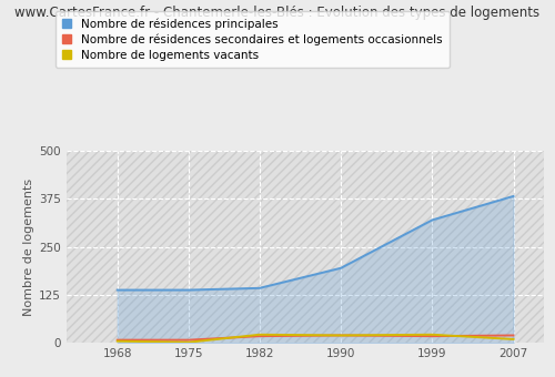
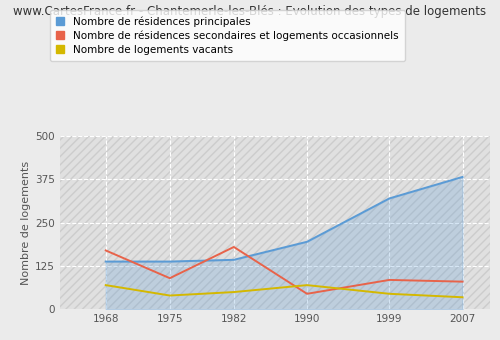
Nombre de résidences secondaires et logements occasionnels/1968: 8 -> 170
Nombre de logements vacants/1968: 5 -> 70
Nombre de résidences secondaires et logements occasionnels/1975: 8 -> 90
Nombre de logements vacants/1975: 2 -> 40
Nombre de résidences secondaires et logements occasionnels/1982: 18 -> 180
Nombre de logements vacants/1982: 22 -> 50
Nombre de résidences secondaires et logements occasionnels/1990: 20 -> 45
Nombre de logements vacants/1990: 20 -> 70
Nombre de résidences secondaires et logements occasionnels/1999: 18 -> 85
Nombre de logements vacants/1999: 22 -> 45
Nombre de résidences secondaires et logements occasionnels/2007: 20 -> 80
Nombre de logements vacants/2007: 10 -> 35
